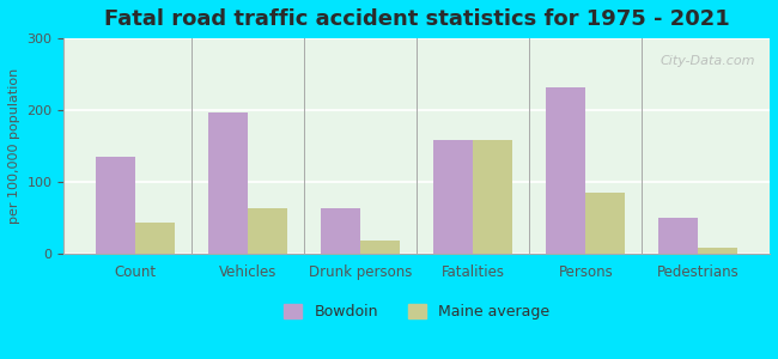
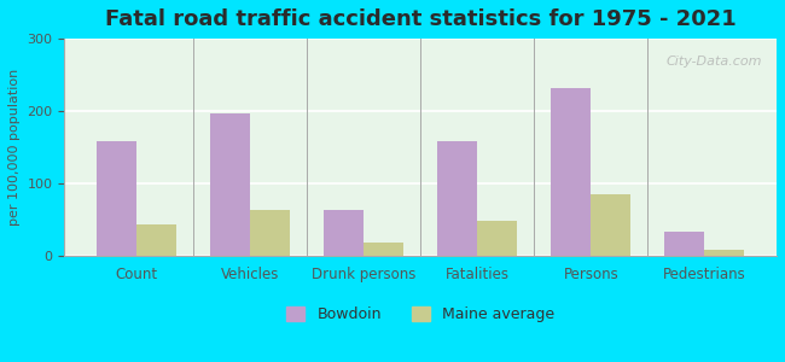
Bowdoin/Count: 134 -> 158
Maine average/Fatalities: 158 -> 48
Bowdoin/Pedestrians: 50 -> 33
